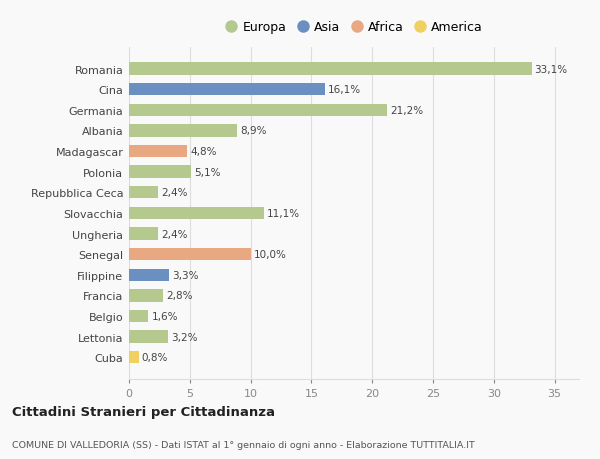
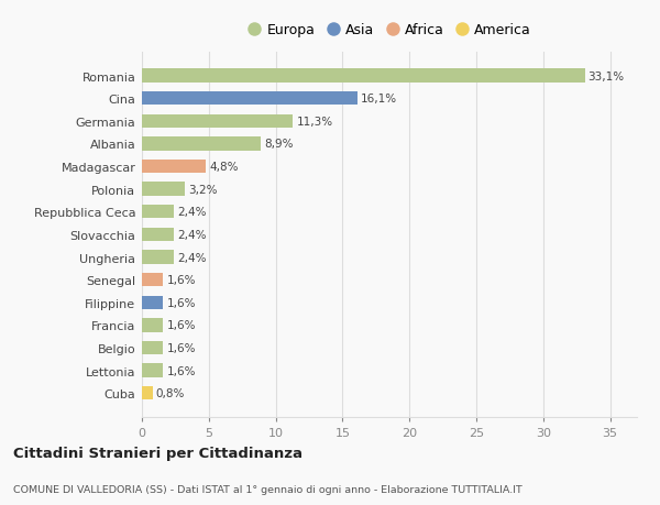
Germania: 21,2% -> 11,3%
Polonia: 5,1% -> 3,2%
Slovacchia: 11,1% -> 2,4%
Senegal: 10,0% -> 1,6%
Filippine: 3,3% -> 1,6%
Francia: 2,8% -> 1,6%
Lettonia: 3,2% -> 1,6%
